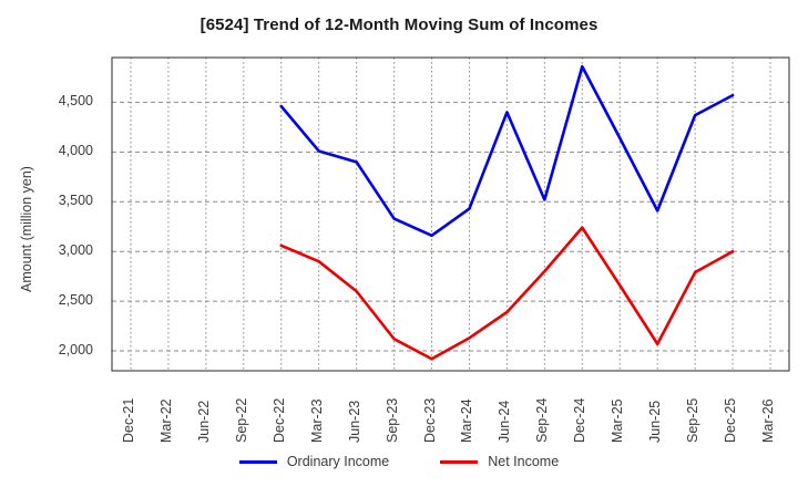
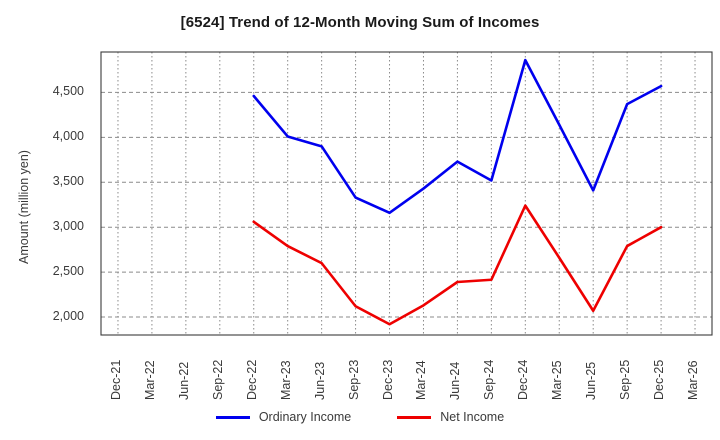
Net Income/Mar-23: 2900 -> 2800
Ordinary Income/Jun-24: 4400 -> 3700
Net Income/Sep-24: 2800 -> 2400
